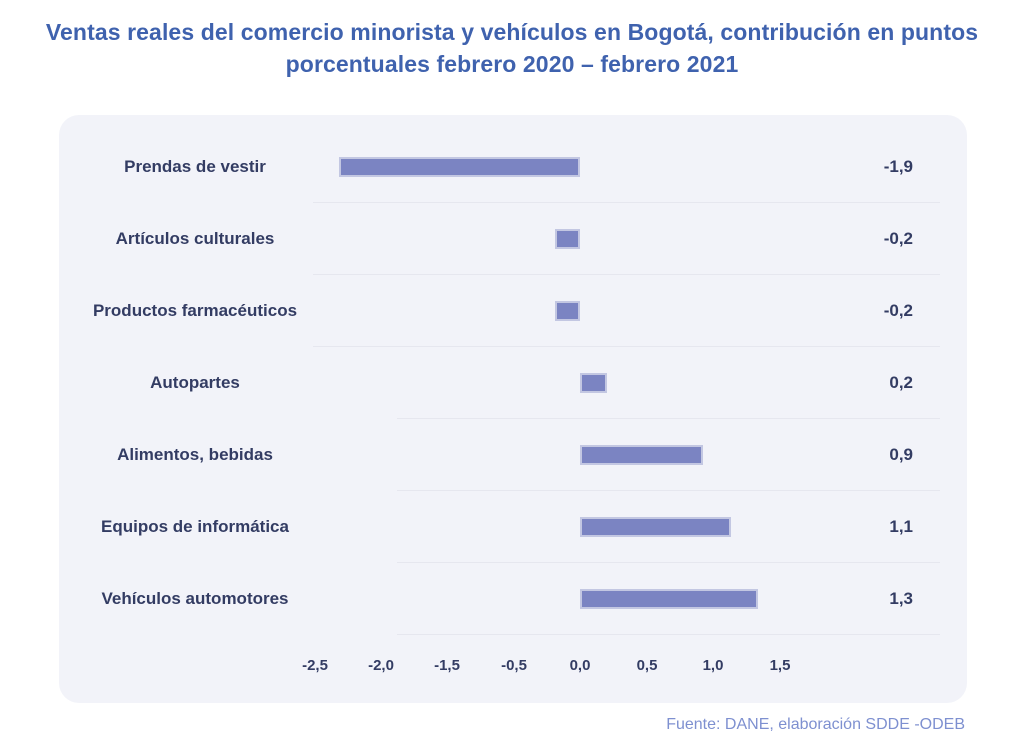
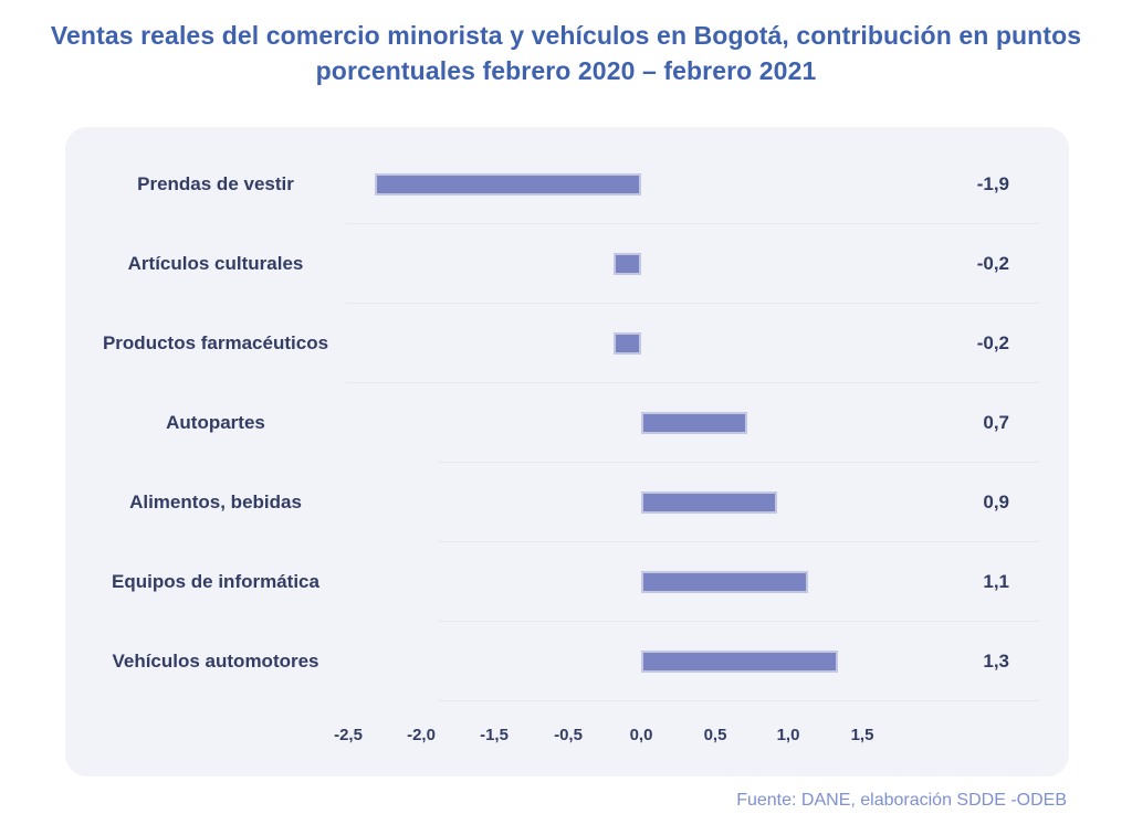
Autopartes: 0,2 -> 0,7
